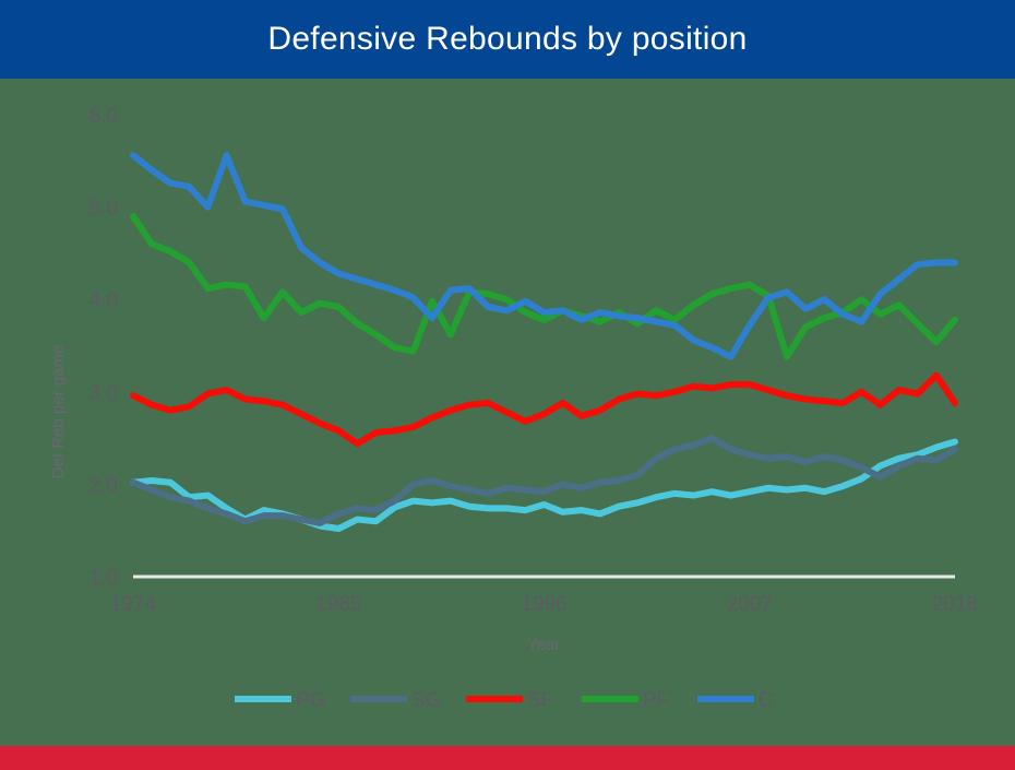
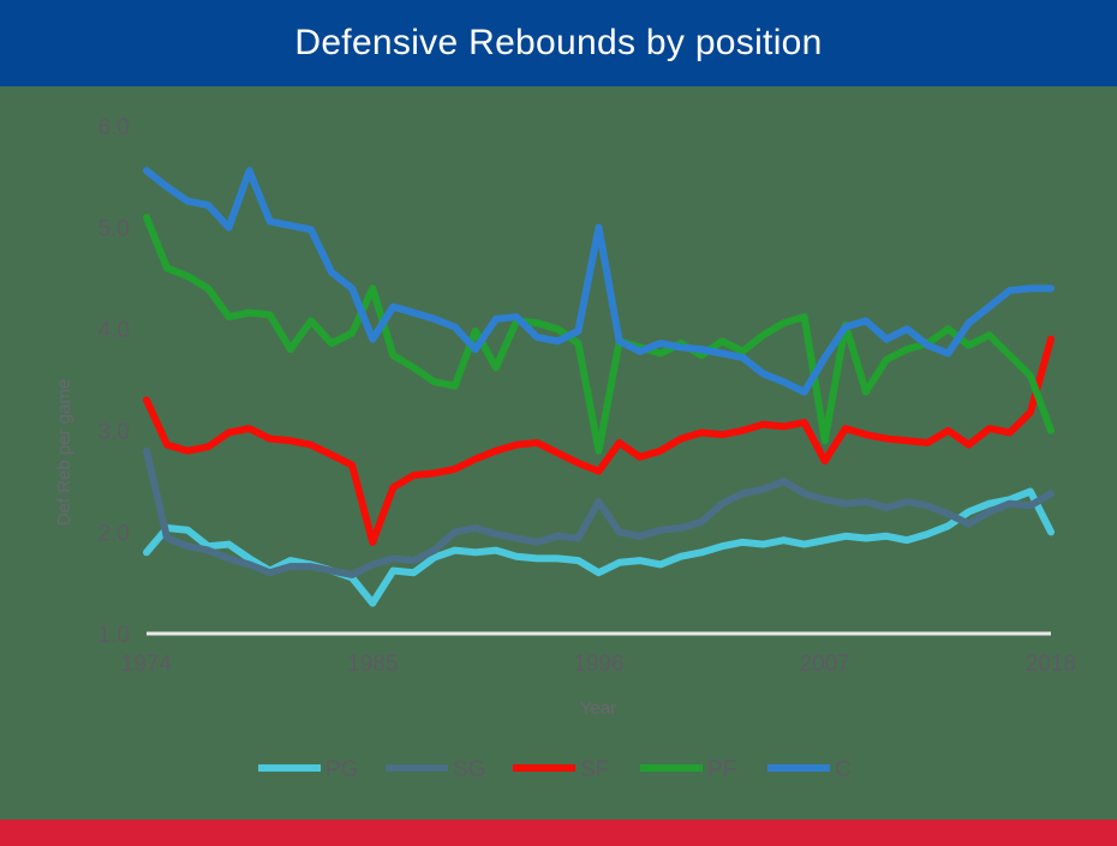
PG/1974: 2.0 -> 1.8
SG/1974: 2.0 -> 2.8
SF/1974: 3.0 -> 3.3
PF/1974: 4.9 -> 5.1
PG/1985: 1.5 -> 1.3
SF/1985: 2.6 -> 1.9
PF/1985: 3.9 -> 4.4
C/1985: 4.3 -> 3.9
PG/1996: 1.8 -> 1.6
SG/1996: 1.9 -> 2.3
SF/1996: 2.8 -> 2.6
PF/1996: 3.8 -> 2.8
C/1996: 3.9 -> 5.0
SF/2007: 3.1 -> 2.7
PF/2007: 4.2 -> 2.9
PG/2018: 2.5 -> 2.0
SF/2018: 2.9 -> 3.9
PF/2018: 3.8 -> 3.0
